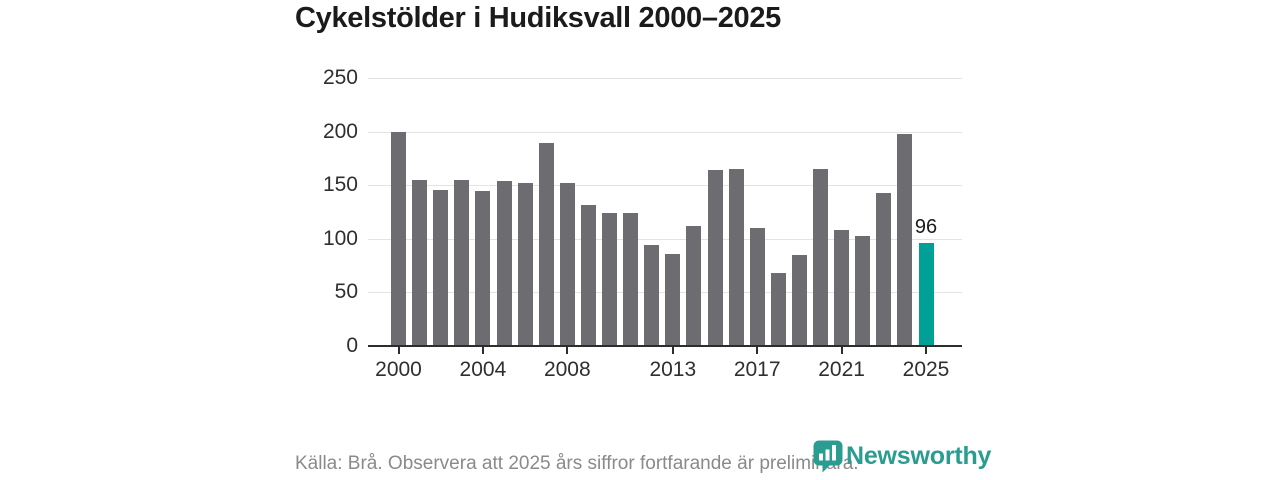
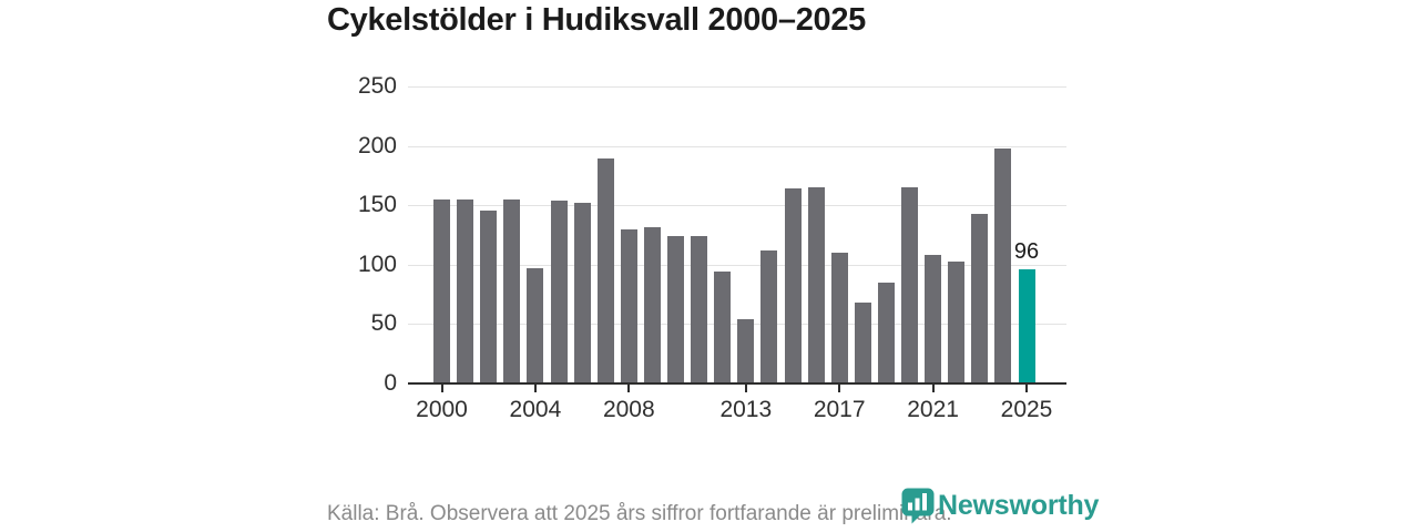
2000: 200 -> 155
2004: 145 -> 97
2008: 152 -> 130
2013: 86 -> 54
